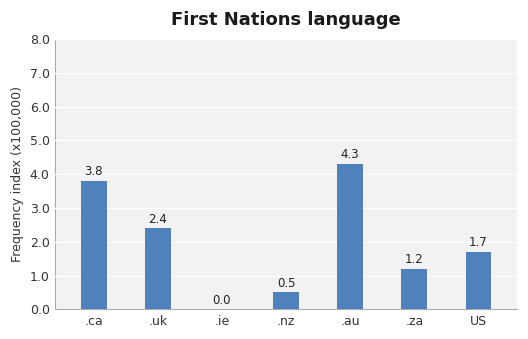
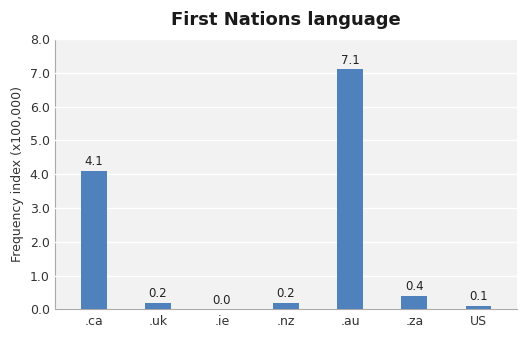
.ca: 3.8 -> 4.1
.uk: 2.4 -> 0.2
.nz: 0.5 -> 0.2
.au: 4.3 -> 7.1
.za: 1.2 -> 0.4
US: 1.7 -> 0.1
